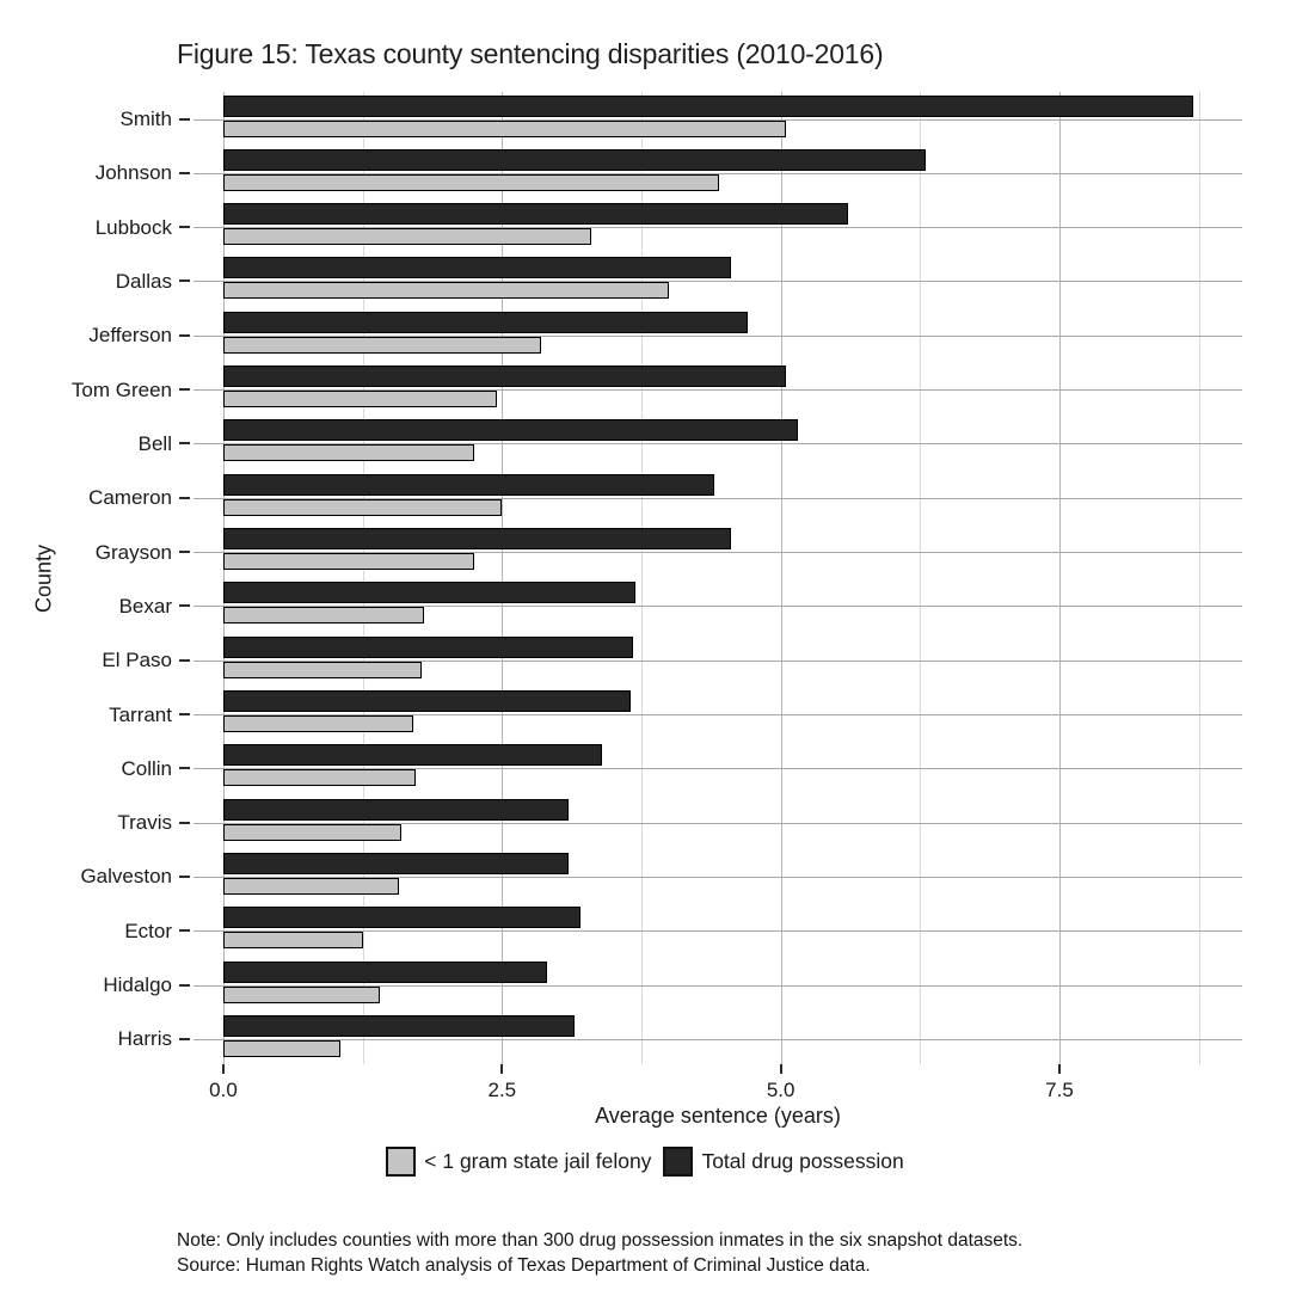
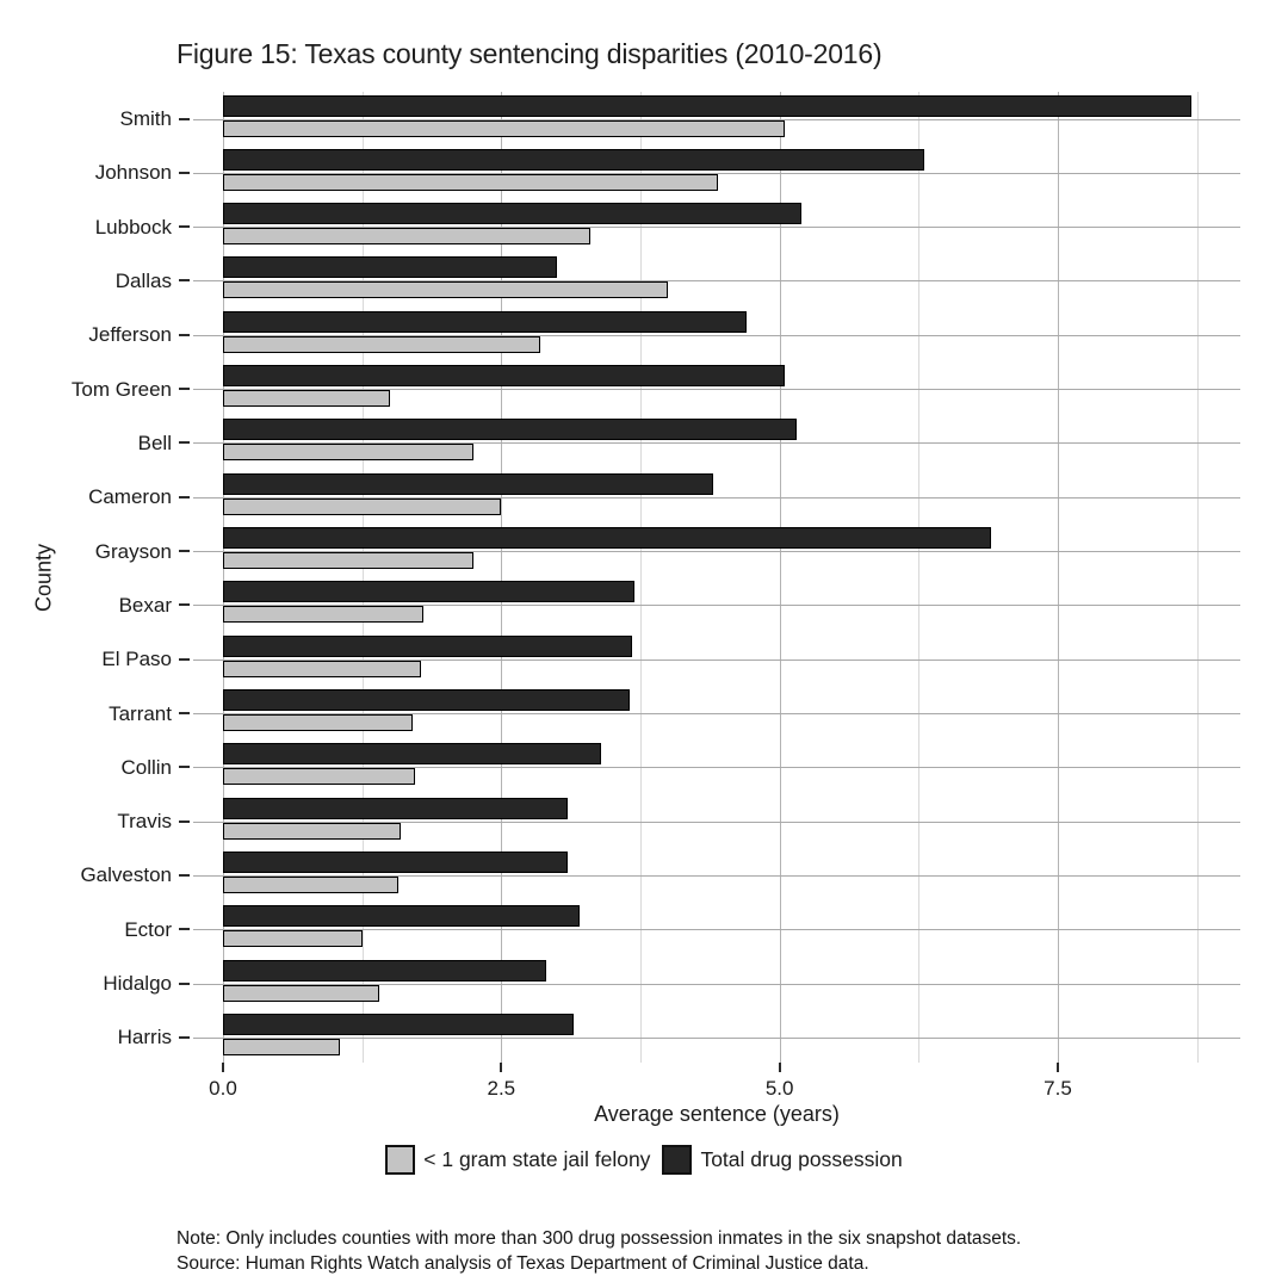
Total drug possession/Lubbock: 5.6 -> 5.2
Total drug possession/Dallas: 4.5 -> 3.0
< 1 gram state jail felony/Tom Green: 2.5 -> 1.5
Total drug possession/Grayson: 4.5 -> 6.9
